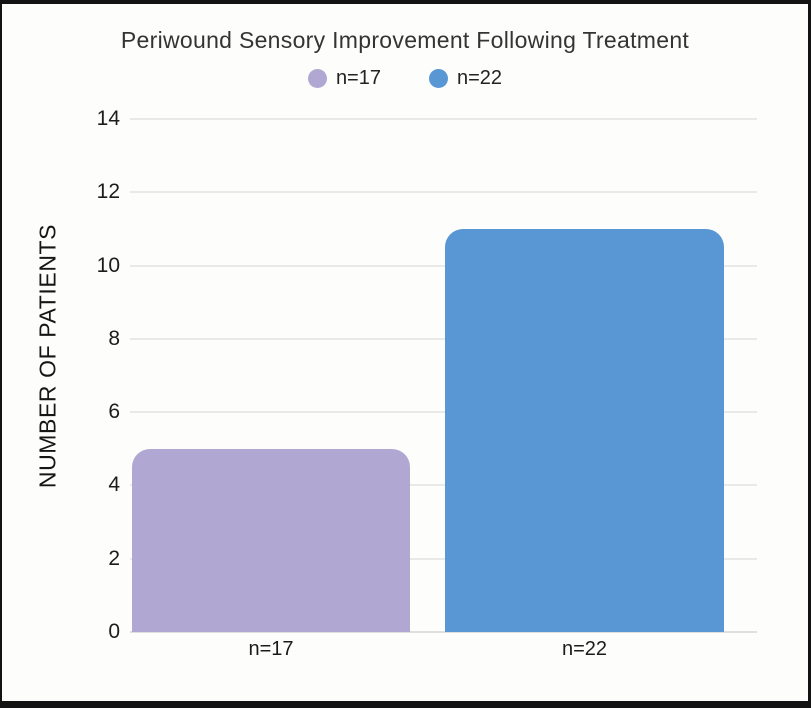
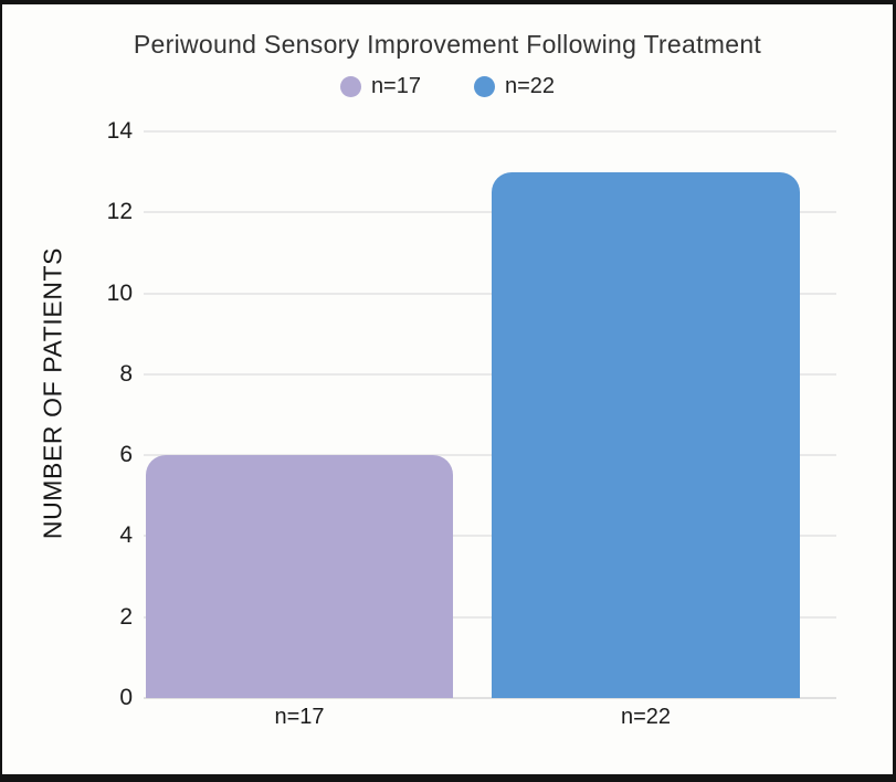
n=17: 5 -> 6
n=22: 11 -> 13
